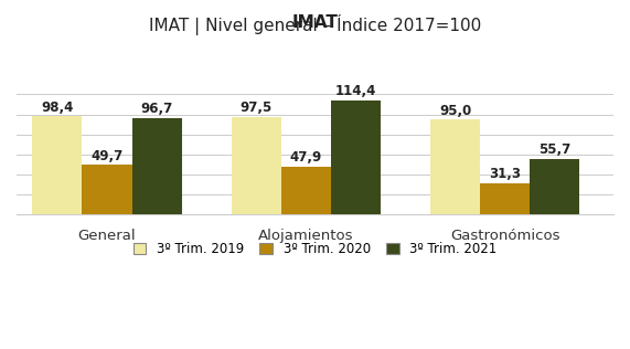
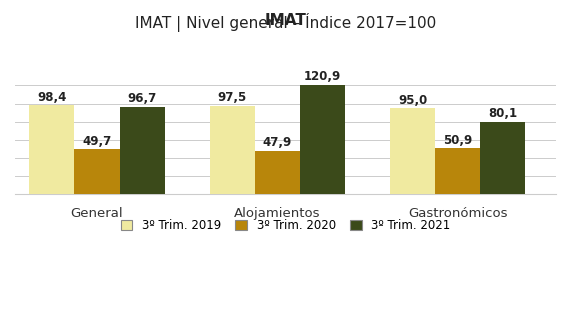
3º Trim. 2021/Alojamientos: 114,4 -> 120,9
3º Trim. 2020/Gastronómicos: 31,3 -> 50,9
3º Trim. 2021/Gastronómicos: 55,7 -> 80,1
